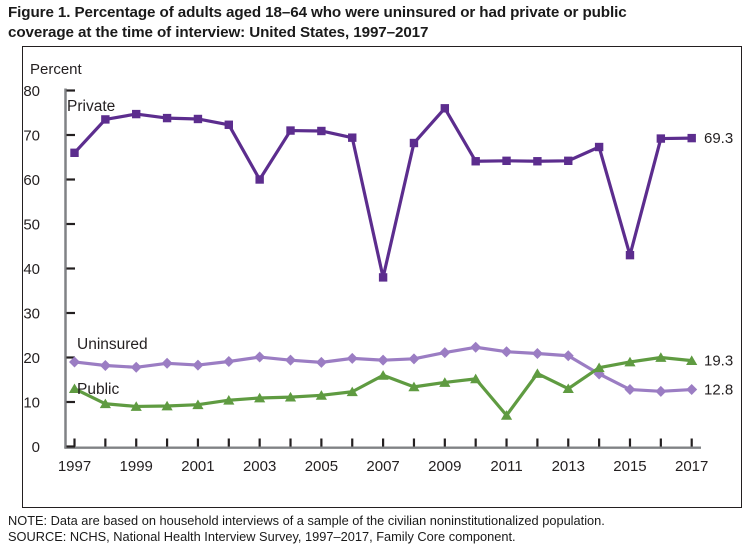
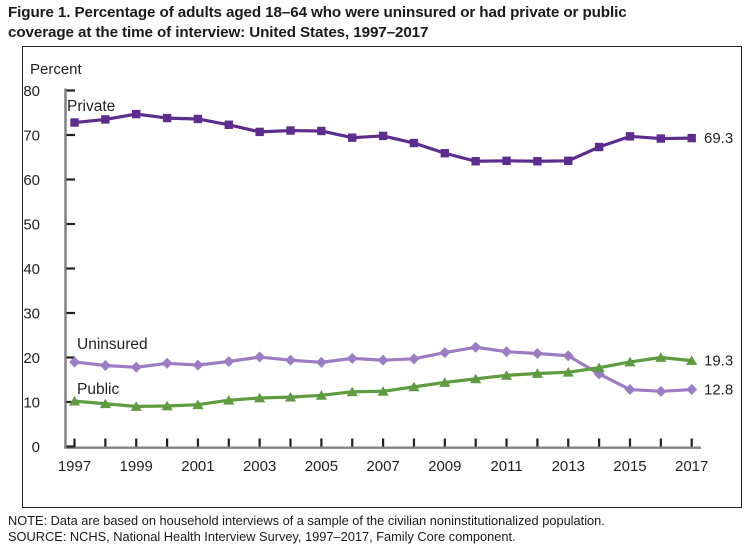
Private/1997: 66 -> 73
Public/1997: 13 -> 10
Private/2003: 60 -> 71
Private/2007: 38 -> 70
Public/2007: 16 -> 12
Private/2009: 76 -> 66
Public/2011: 7 -> 16
Public/2013: 13 -> 17
Private/2015: 43 -> 70
